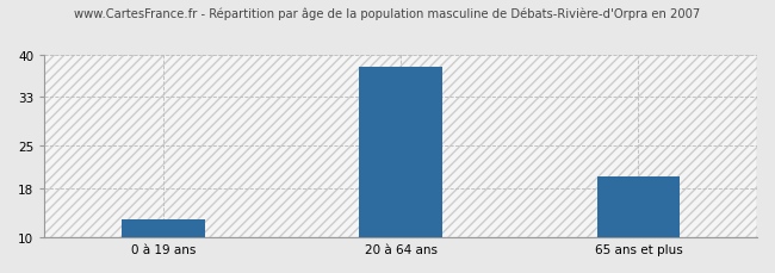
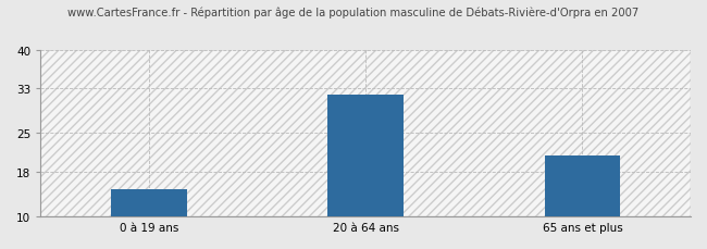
0 à 19 ans: 13 -> 15
20 à 64 ans: 38 -> 32
65 ans et plus: 20 -> 21
